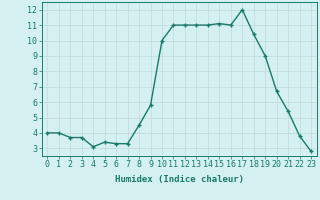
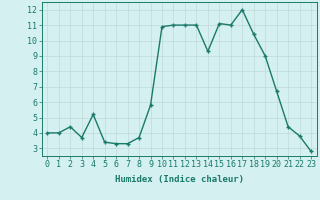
2: 3.7 -> 4.4
4: 3.1 -> 5.2
8: 4.5 -> 3.7
10: 10.0 -> 10.9
14: 11.0 -> 9.3
21: 5.4 -> 4.4
